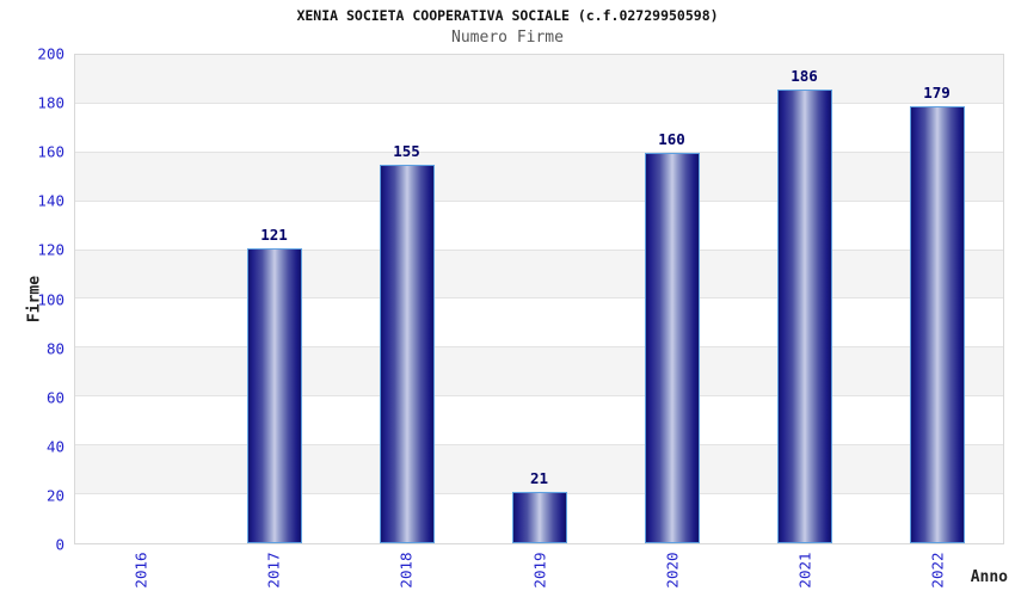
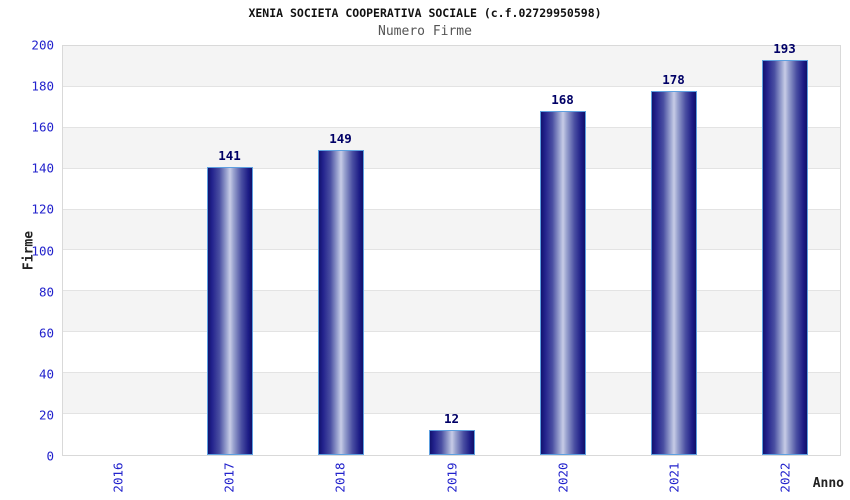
2017: 121 -> 141
2018: 155 -> 149
2019: 21 -> 12
2020: 160 -> 168
2021: 186 -> 178
2022: 179 -> 193
